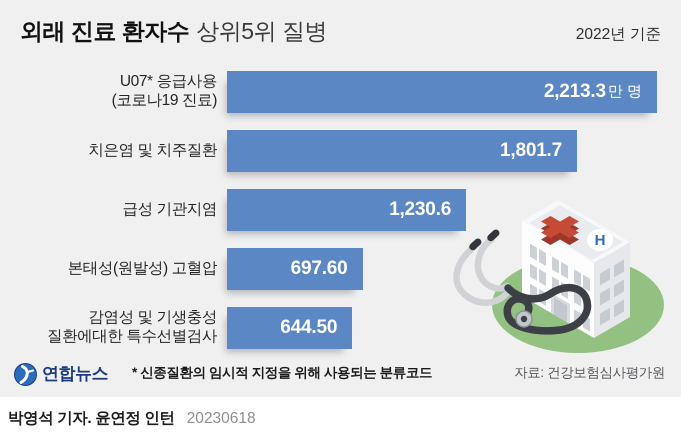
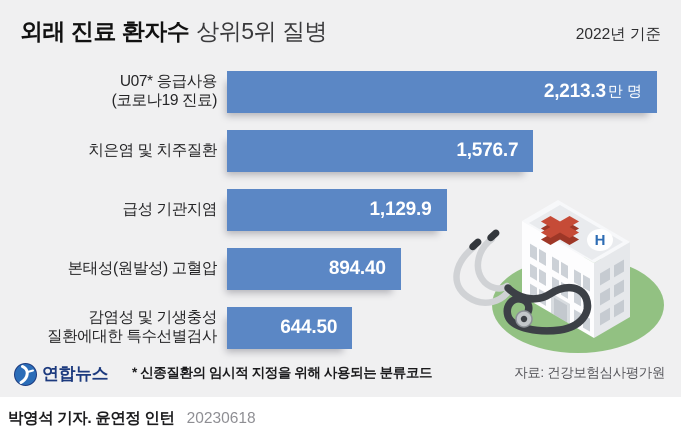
치은염 및 치주질환: 1,801.7 -> 1,576.7
급성 기관지염: 1,230.6 -> 1,129.9
본태성(원발성) 고혈압: 697.60 -> 894.40
